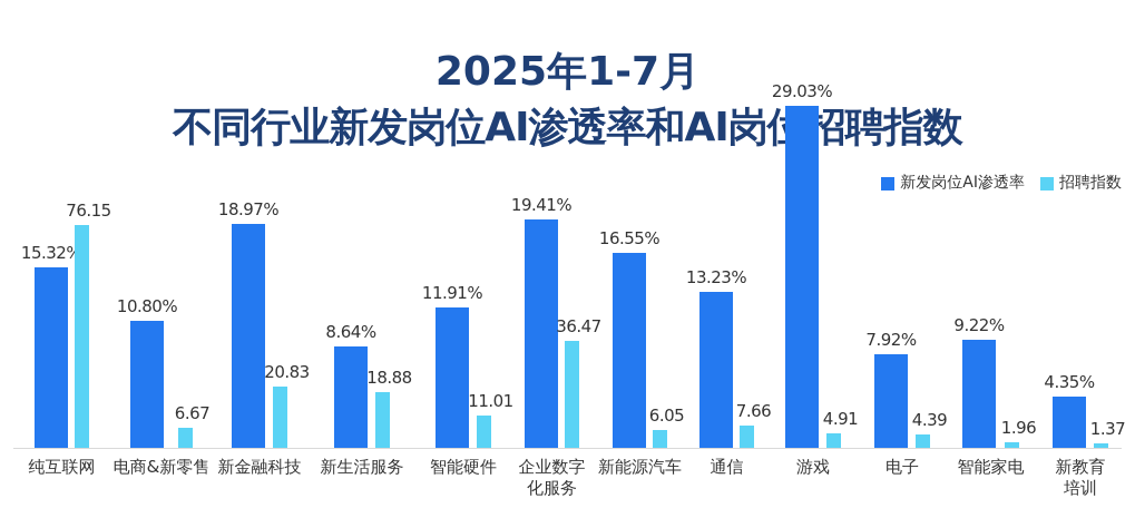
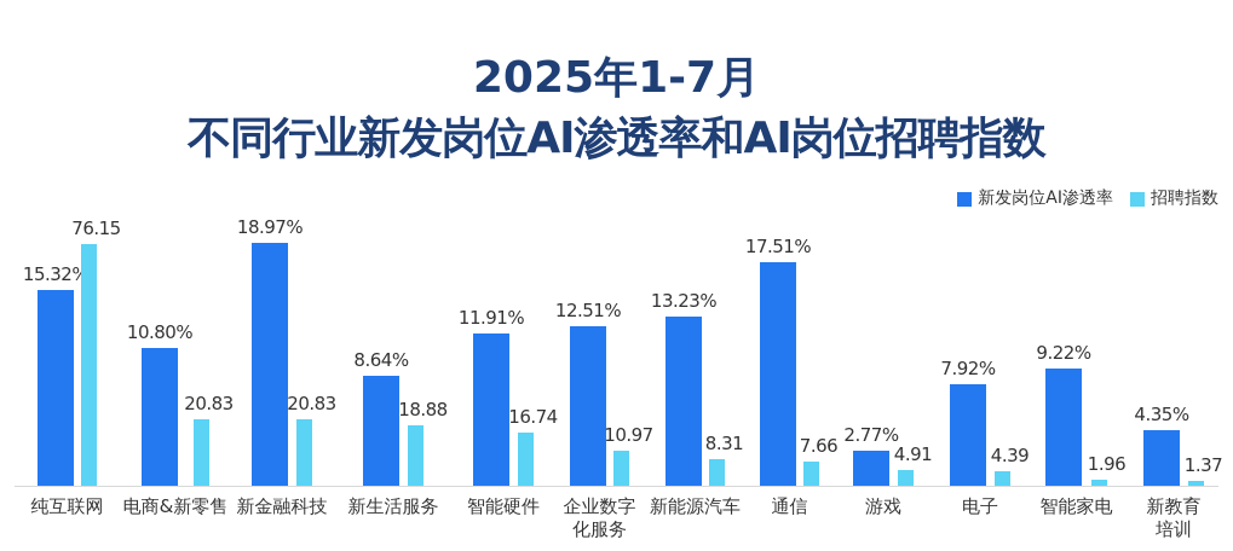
招聘指数/电商&新零售: 6.67 -> 20.83
招聘指数/智能硬件: 11.01 -> 16.74
新发岗位AI渗透率/企业数字化服务: 19.41% -> 12.51%
招聘指数/企业数字化服务: 36.47 -> 10.97
新发岗位AI渗透率/新能源汽车: 16.55% -> 13.23%
招聘指数/新能源汽车: 6.05 -> 8.31
新发岗位AI渗透率/通信: 13.23% -> 17.51%
新发岗位AI渗透率/游戏: 29.03% -> 2.77%
